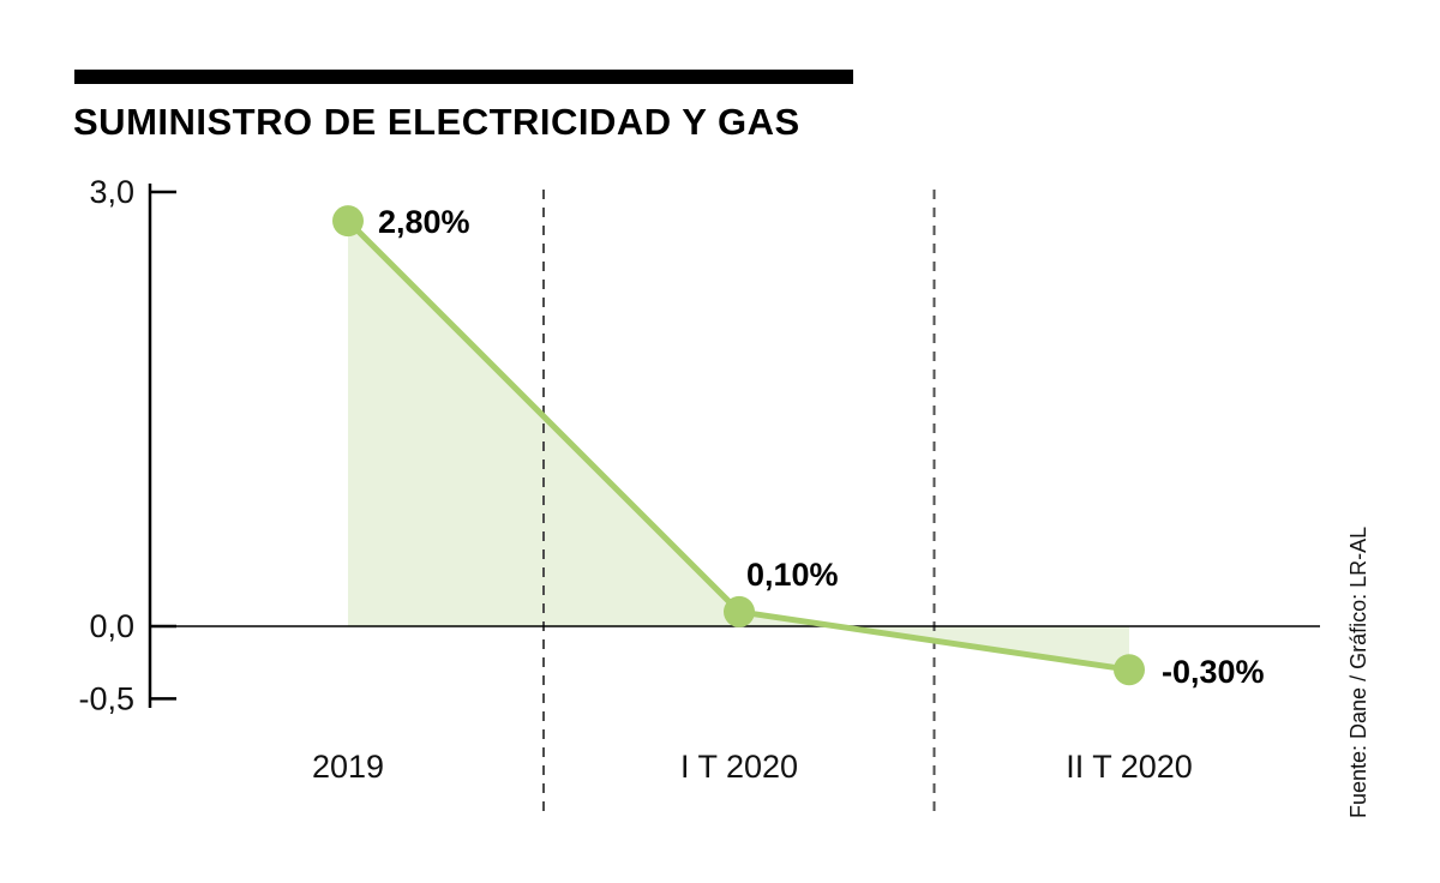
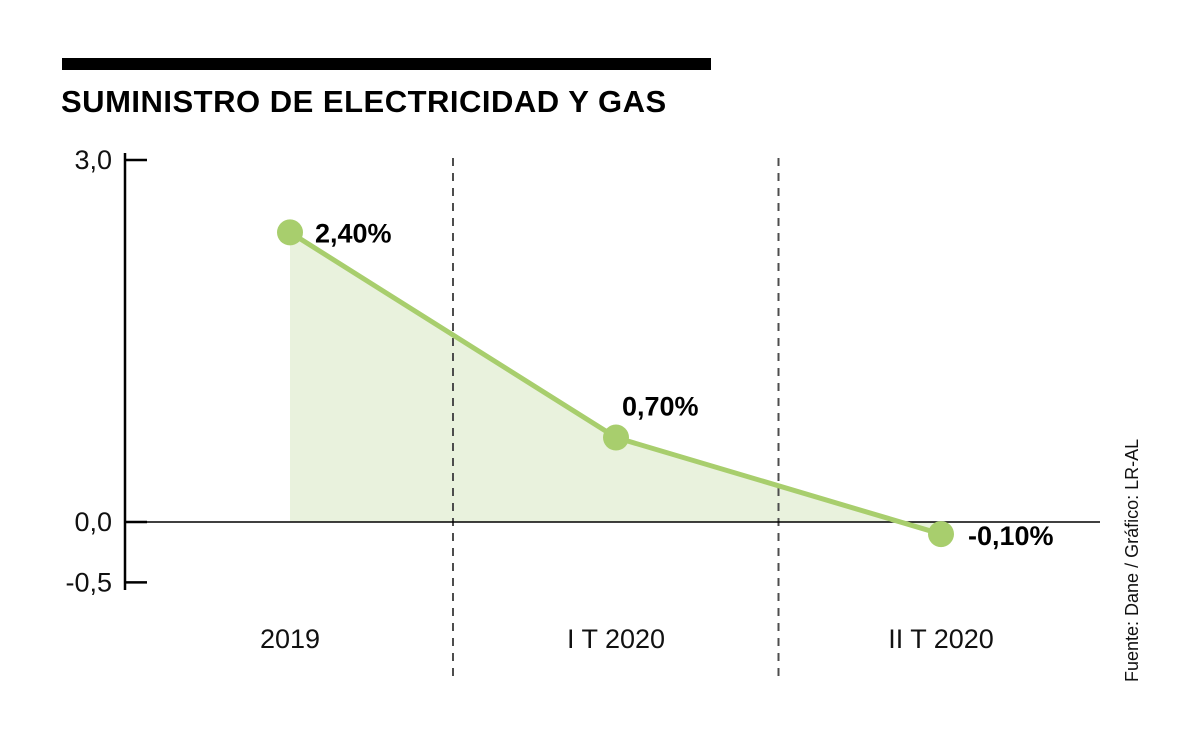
2019: 2,80% -> 2,40%
I T 2020: 0,10% -> 0,70%
II T 2020: -0,30% -> -0,10%
